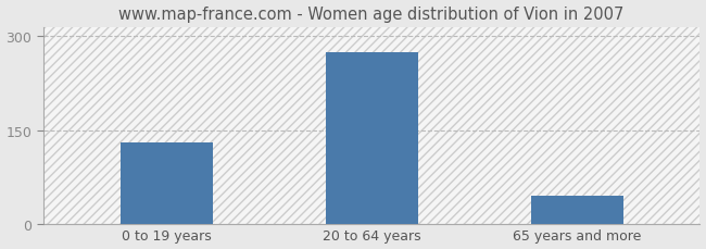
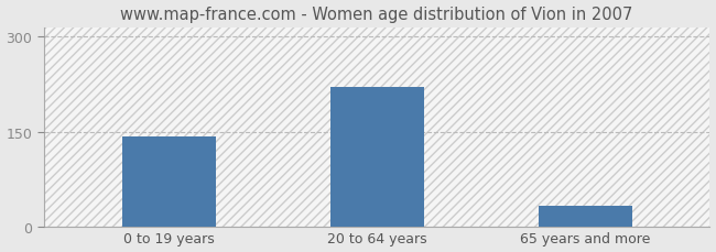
0 to 19 years: 130 -> 142
20 to 64 years: 275 -> 220
65 years and more: 45 -> 32
